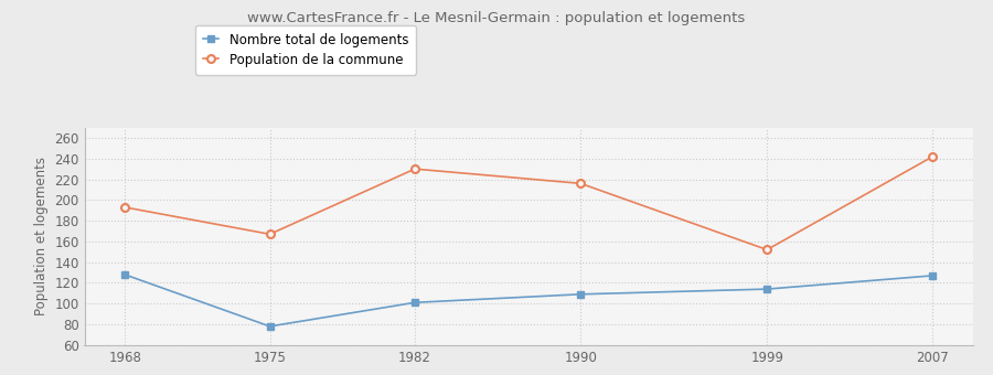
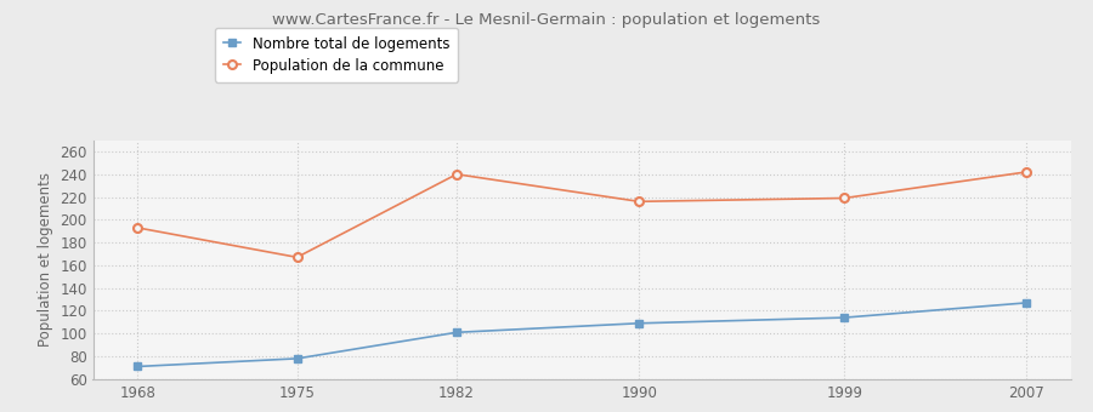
Nombre total de logements/1968: 128 -> 71
Population de la commune/1982: 230 -> 240
Population de la commune/1999: 152 -> 219
